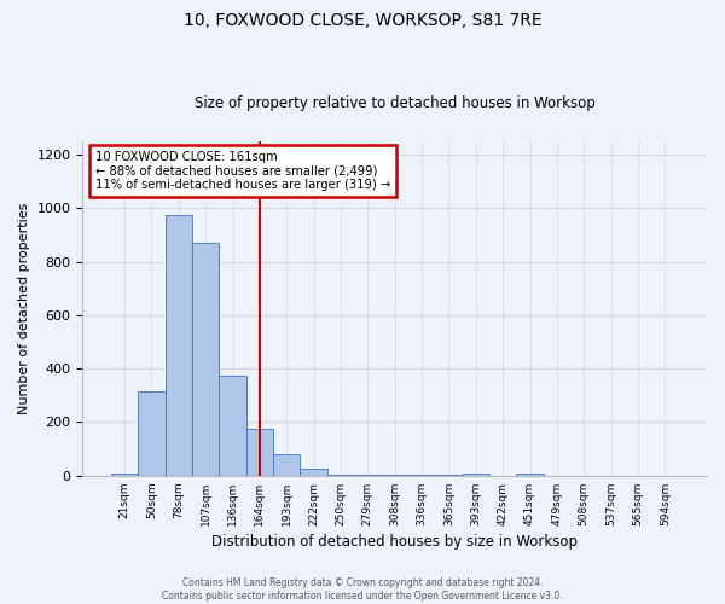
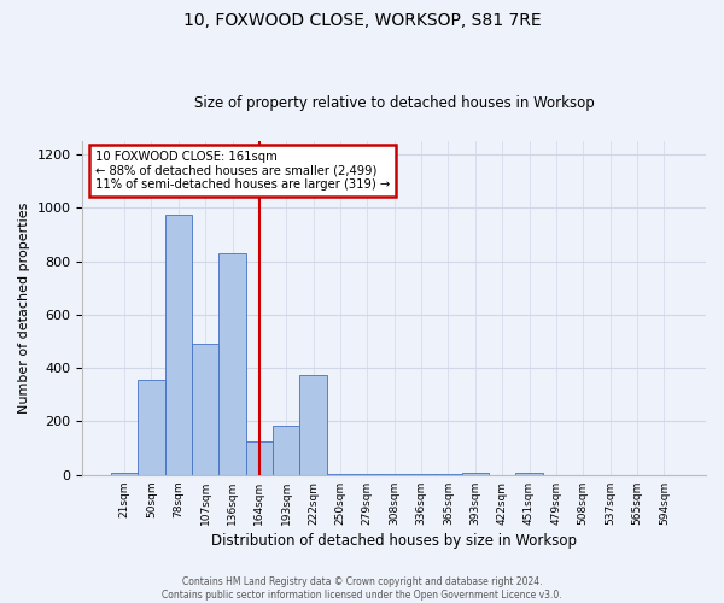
50sqm: 315 -> 355
107sqm: 870 -> 490
136sqm: 375 -> 830
164sqm: 175 -> 125
193sqm: 80 -> 185
222sqm: 25 -> 375
